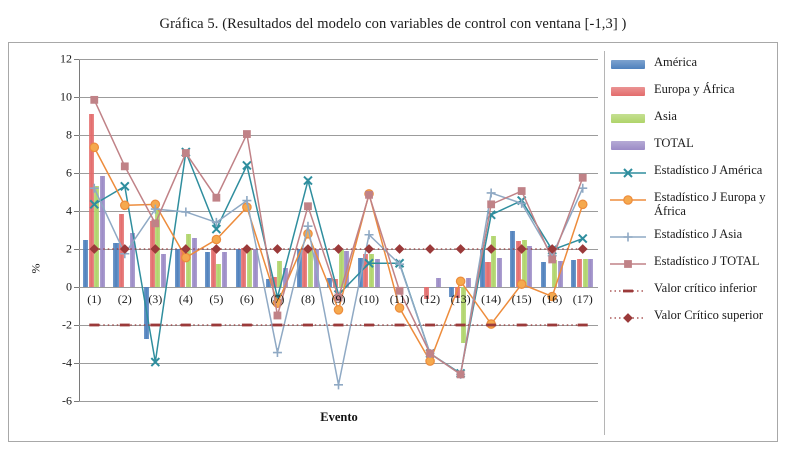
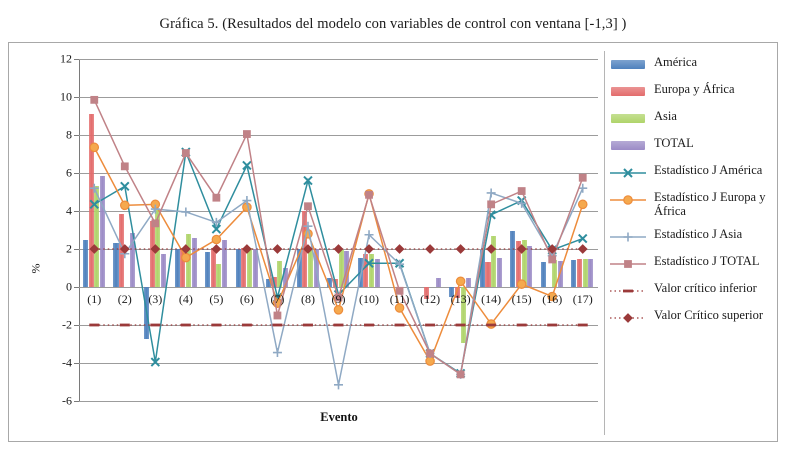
TOTAL/(5): 1.9 -> 2.5
Europa y África/(8): 2.0 -> 4.0
